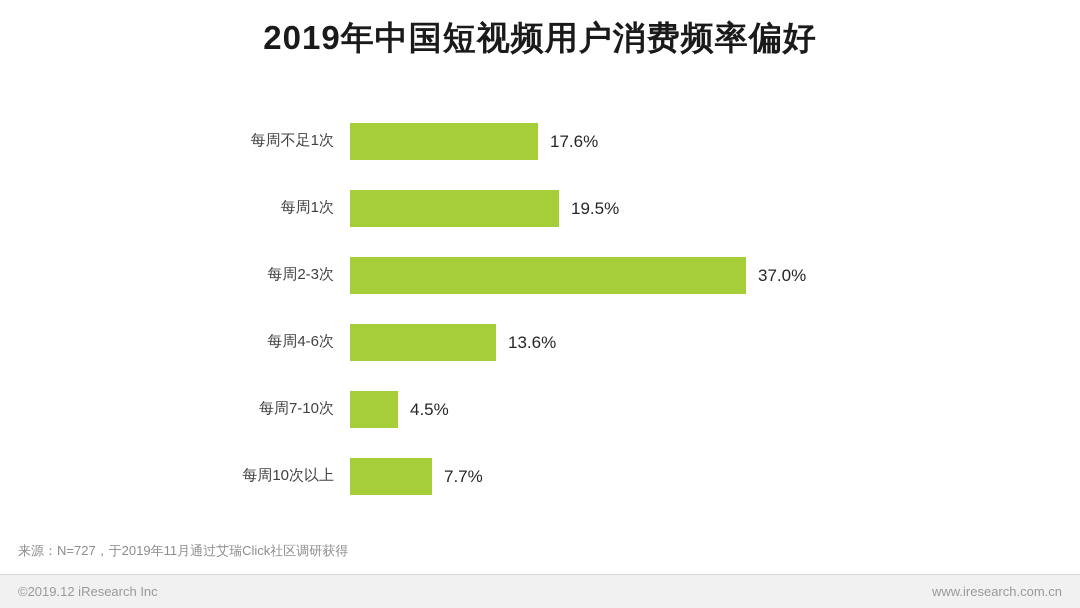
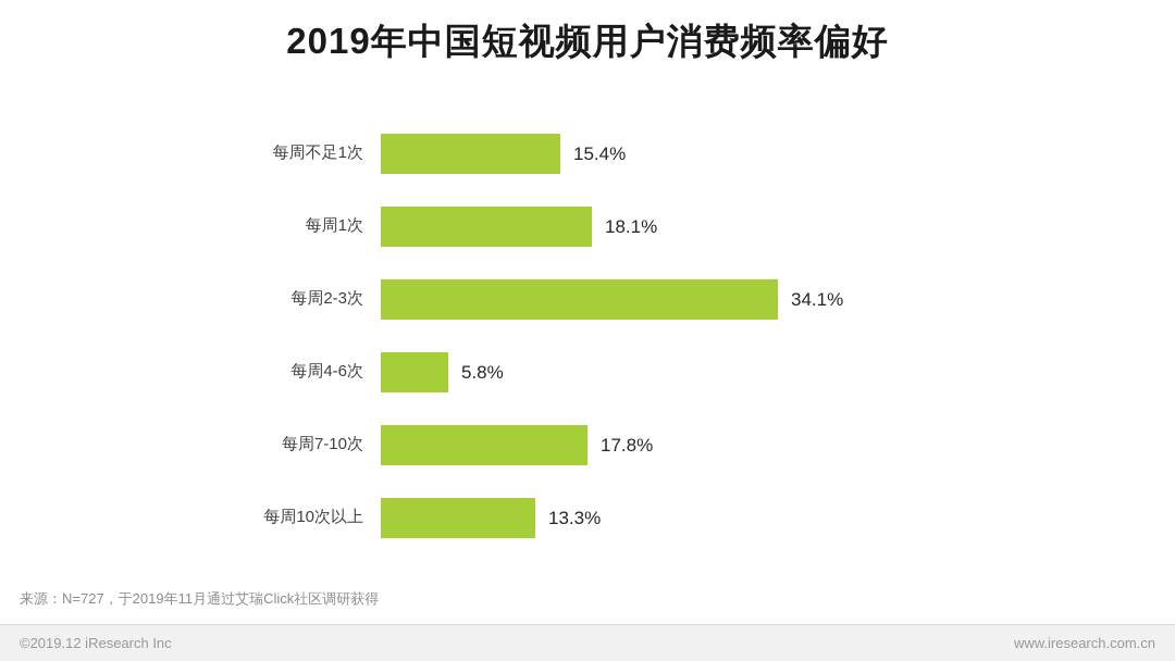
每周不足1次: 17.6% -> 15.4%
每周1次: 19.5% -> 18.1%
每周2-3次: 37.0% -> 34.1%
每周4-6次: 13.6% -> 5.8%
每周7-10次: 4.5% -> 17.8%
每周10次以上: 7.7% -> 13.3%
